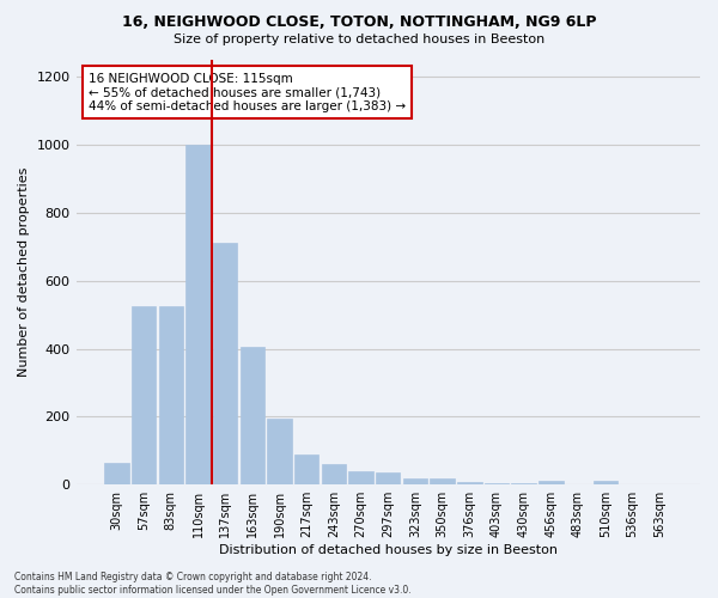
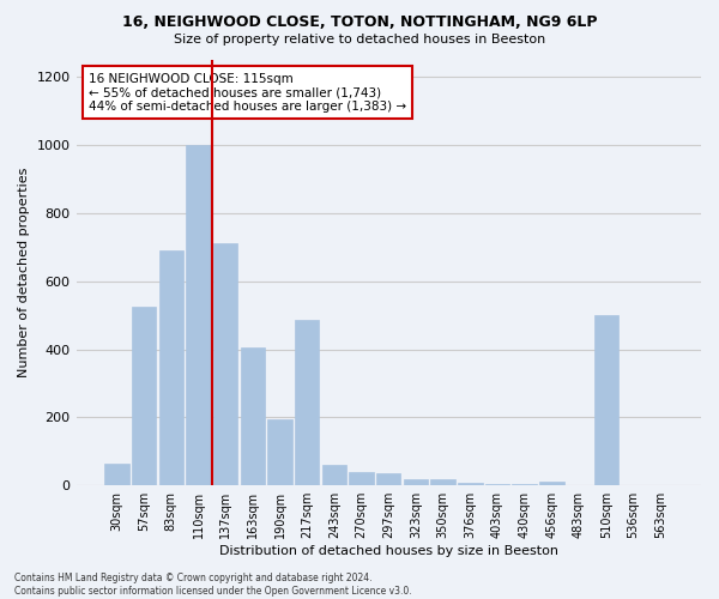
83sqm: 525 -> 690
217sqm: 88 -> 485
510sqm: 12 -> 500
